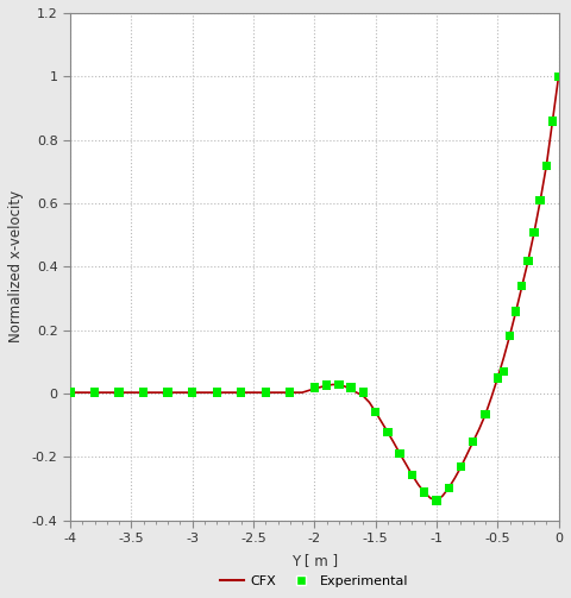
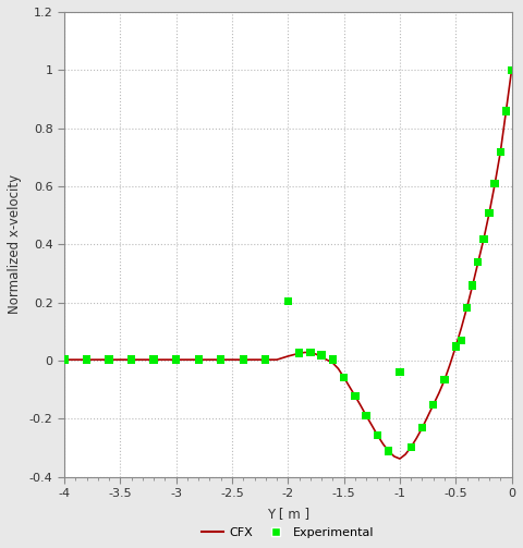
Experimental/-2: 0.018 -> 0.205
Experimental/-1: -0.338 -> -0.040
